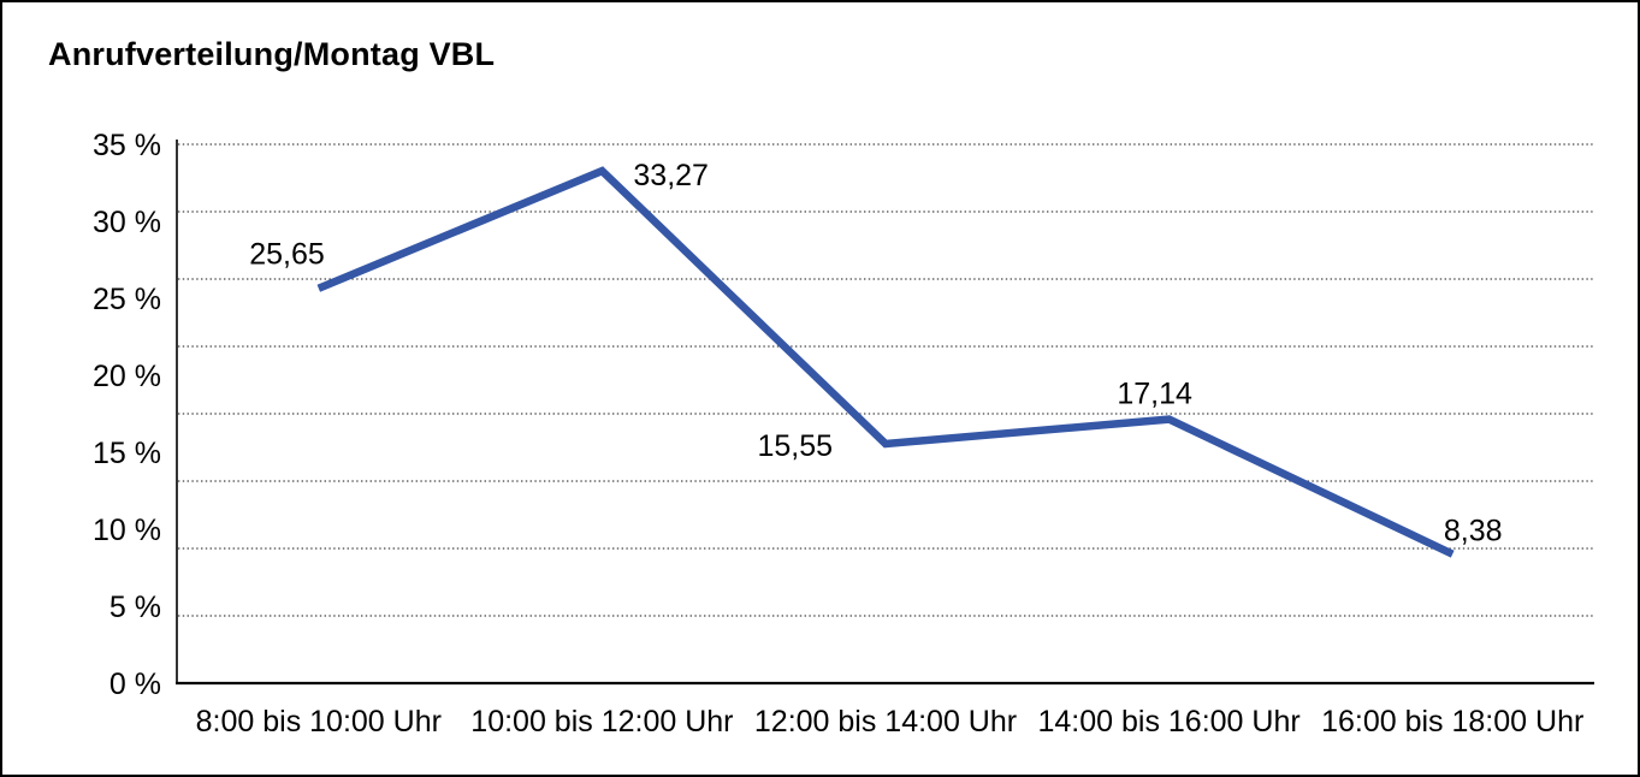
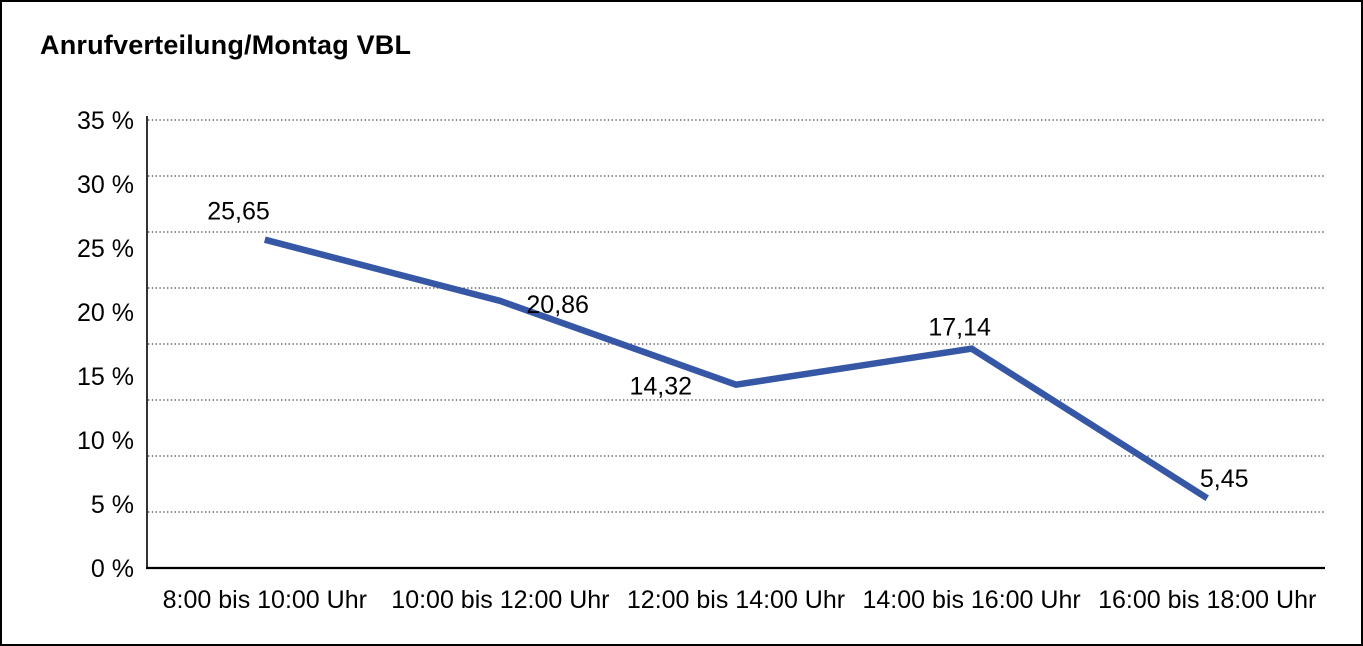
10:00 bis 12:00 Uhr: 33,27 -> 20,86
12:00 bis 14:00 Uhr: 15,55 -> 14,32
16:00 bis 18:00 Uhr: 8,38 -> 5,45
